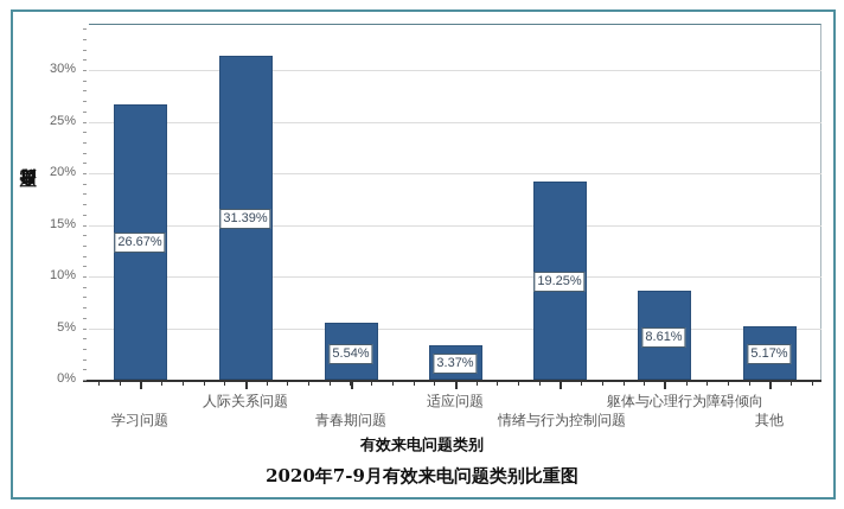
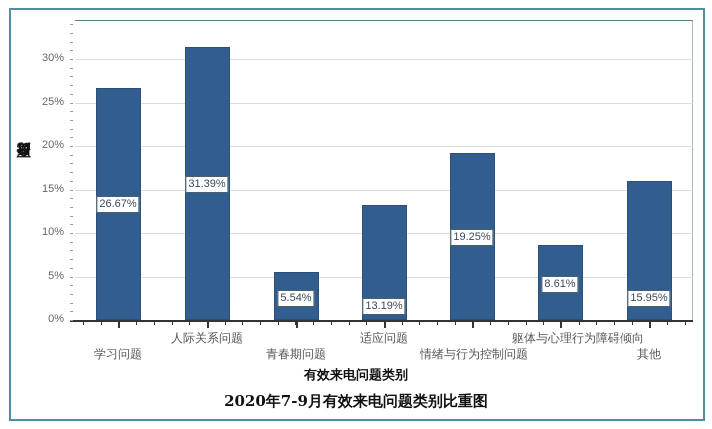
适应问题: 3.37% -> 13.19%
其他: 5.17% -> 15.95%
